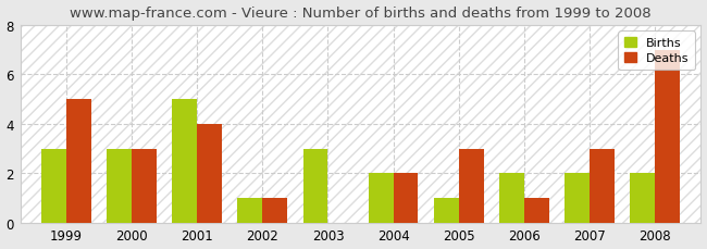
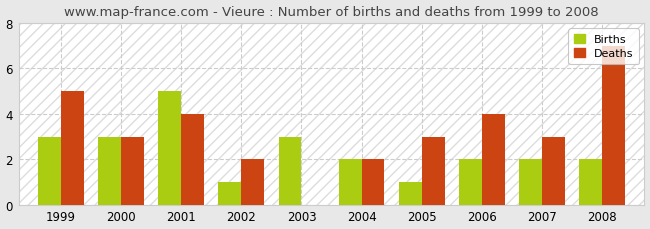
Deaths/2002: 1 -> 2
Deaths/2006: 1 -> 4
